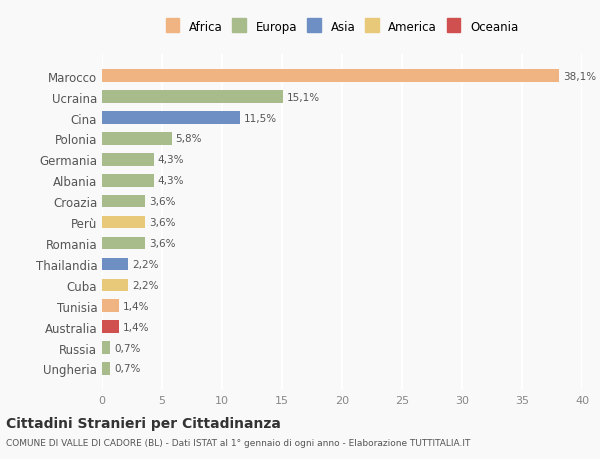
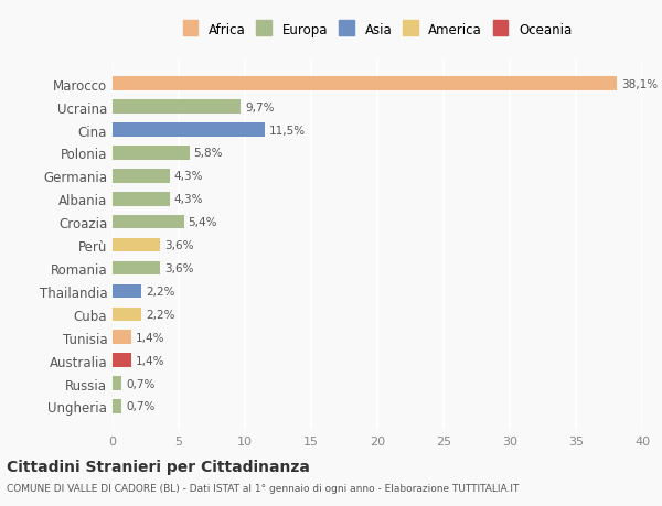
Ucraina: 15,1% -> 9,7%
Croazia: 3,6% -> 5,4%
